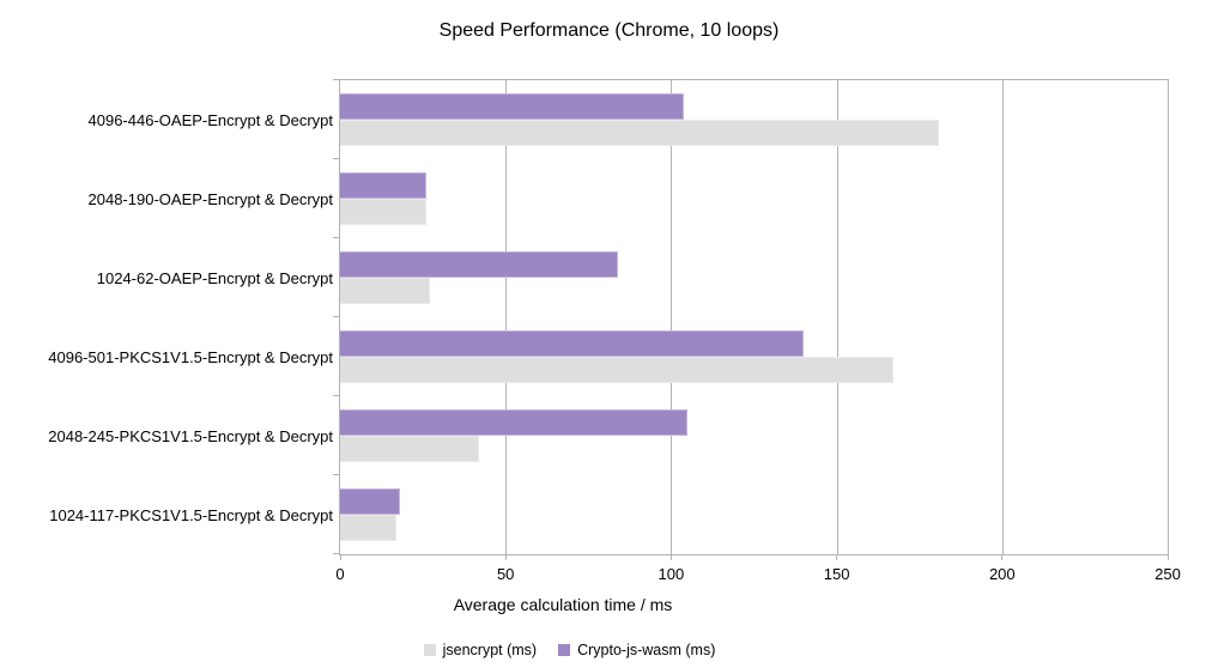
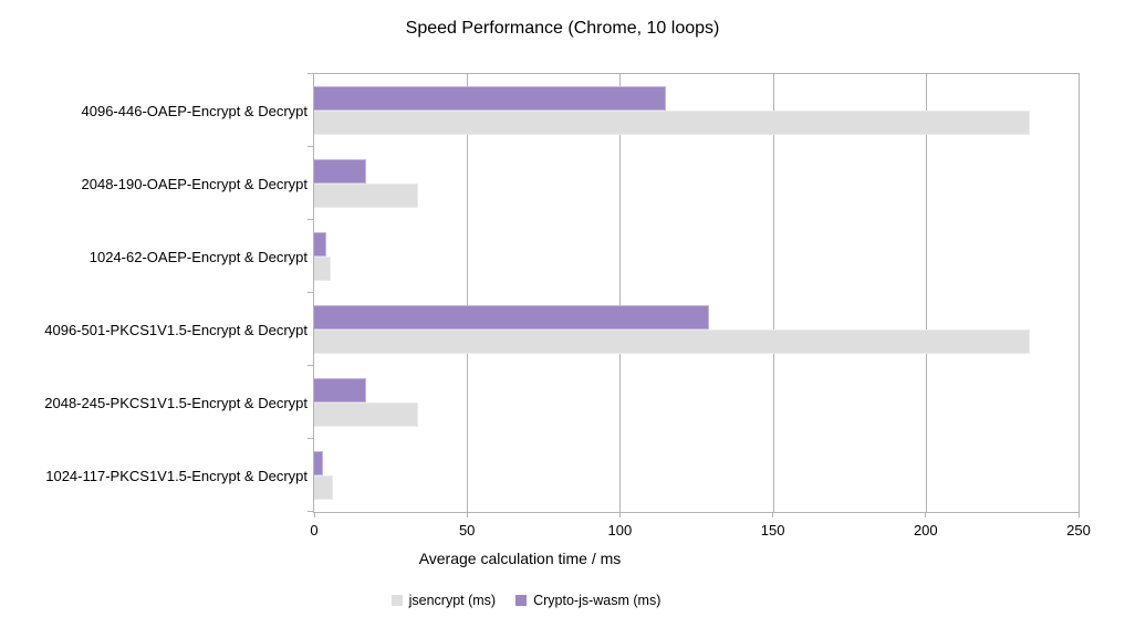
jsencrypt (ms)/4096-446-OAEP-Encrypt & Decrypt: 181 -> 234
Crypto-js-wasm (ms)/4096-446-OAEP-Encrypt & Decrypt: 104 -> 115
jsencrypt (ms)/2048-190-OAEP-Encrypt & Decrypt: 26 -> 34
Crypto-js-wasm (ms)/2048-190-OAEP-Encrypt & Decrypt: 26 -> 17
jsencrypt (ms)/1024-62-OAEP-Encrypt & Decrypt: 27 -> 6
Crypto-js-wasm (ms)/1024-62-OAEP-Encrypt & Decrypt: 84 -> 4
jsencrypt (ms)/4096-501-PKCS1V1.5-Encrypt & Decrypt: 167 -> 234
Crypto-js-wasm (ms)/4096-501-PKCS1V1.5-Encrypt & Decrypt: 140 -> 129
jsencrypt (ms)/2048-245-PKCS1V1.5-Encrypt & Decrypt: 42 -> 34
Crypto-js-wasm (ms)/2048-245-PKCS1V1.5-Encrypt & Decrypt: 105 -> 17
jsencrypt (ms)/1024-117-PKCS1V1.5-Encrypt & Decrypt: 17 -> 6
Crypto-js-wasm (ms)/1024-117-PKCS1V1.5-Encrypt & Decrypt: 18 -> 3
